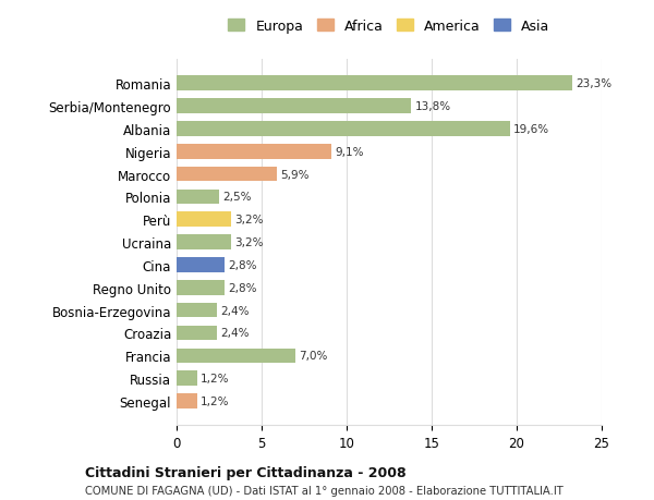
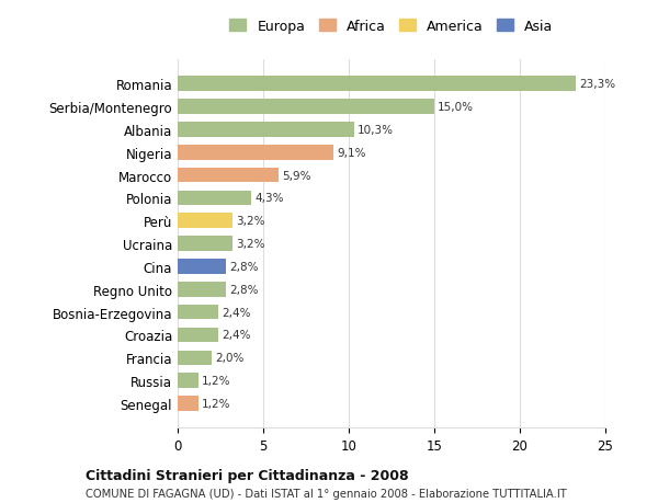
Serbia/Montenegro: 13,8% -> 15,0%
Albania: 19,6% -> 10,3%
Polonia: 2,5% -> 4,3%
Francia: 7,0% -> 2,0%
